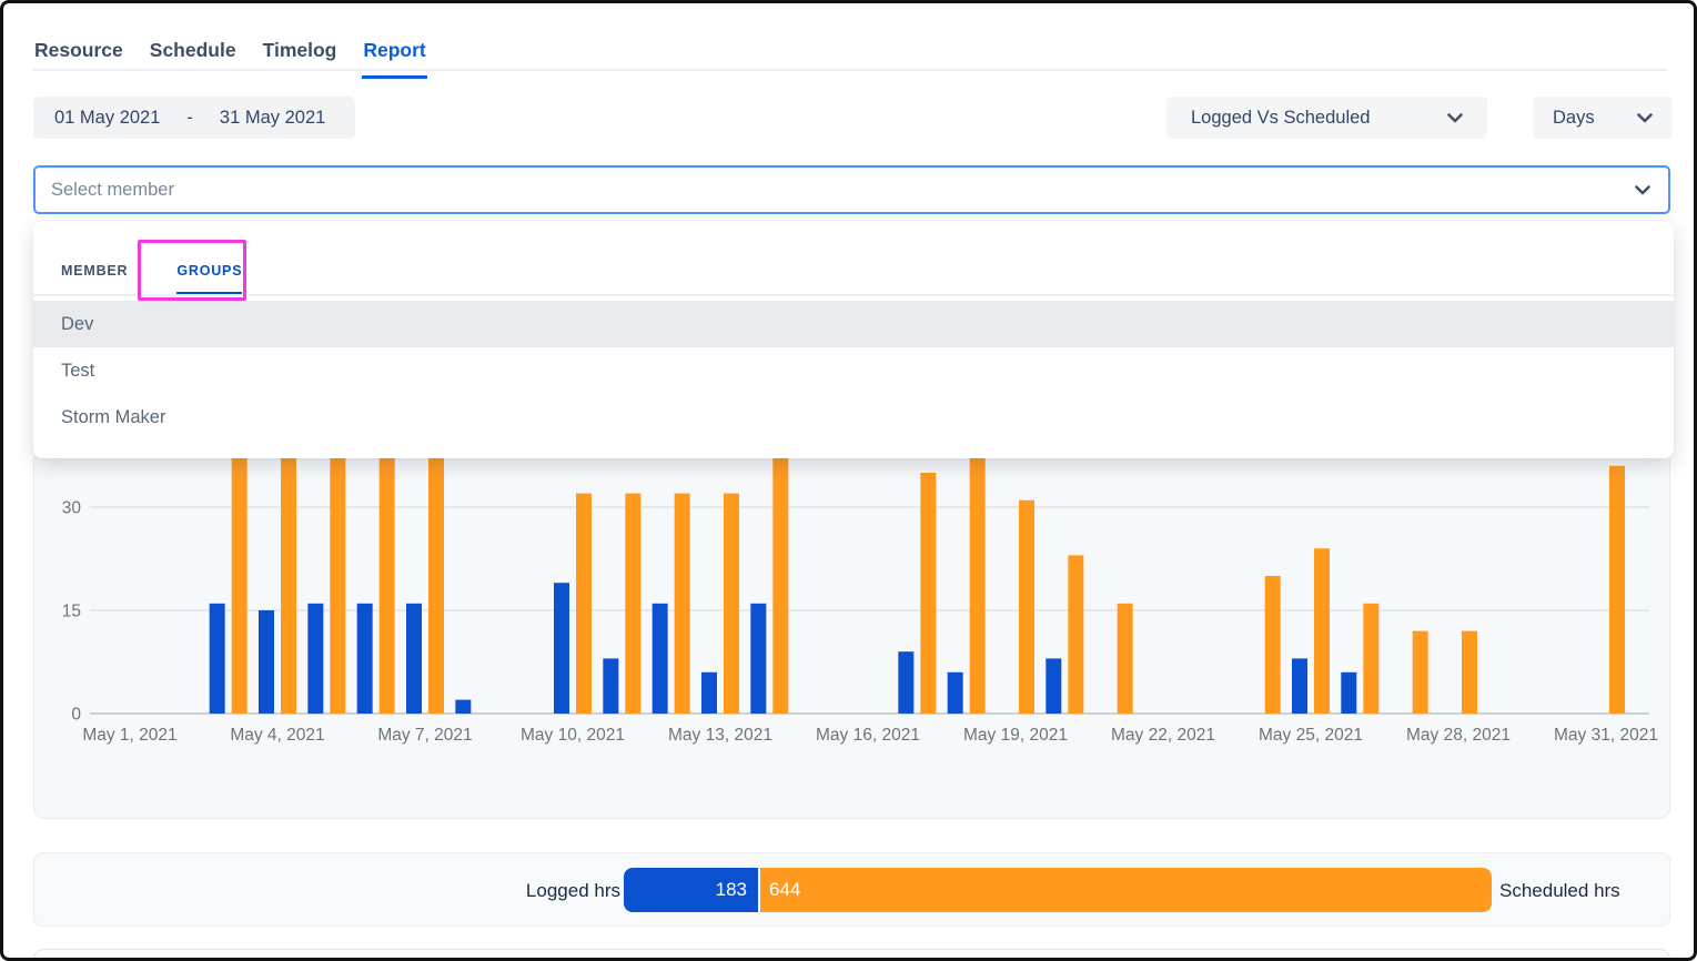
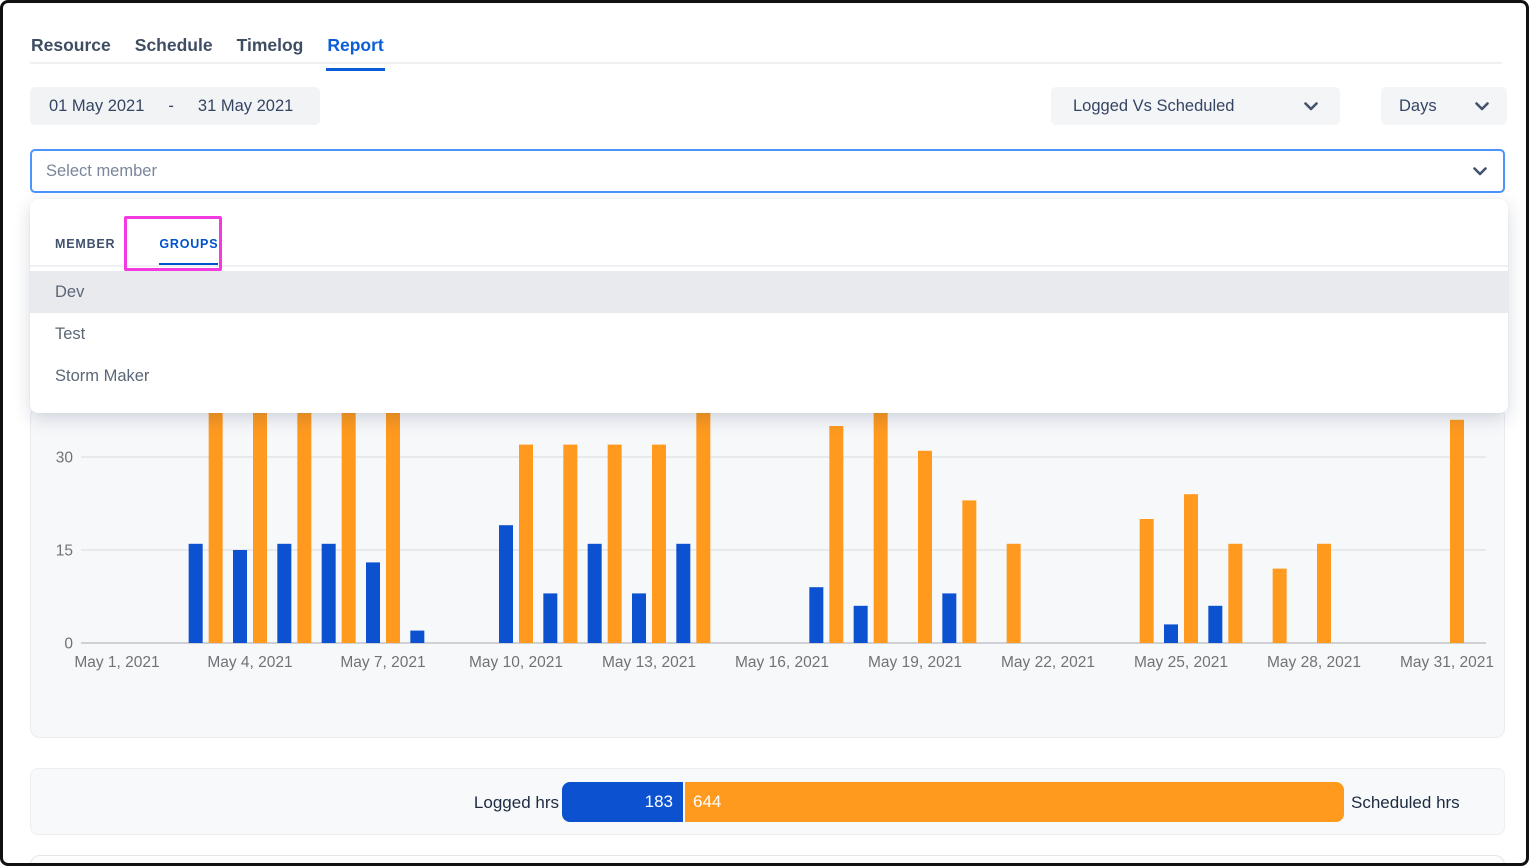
Logged hrs/May 7, 2021: 16 -> 13
Logged hrs/May 13, 2021: 6 -> 8
Logged hrs/May 25, 2021: 8 -> 3
Scheduled hrs/May 28, 2021: 12 -> 16
